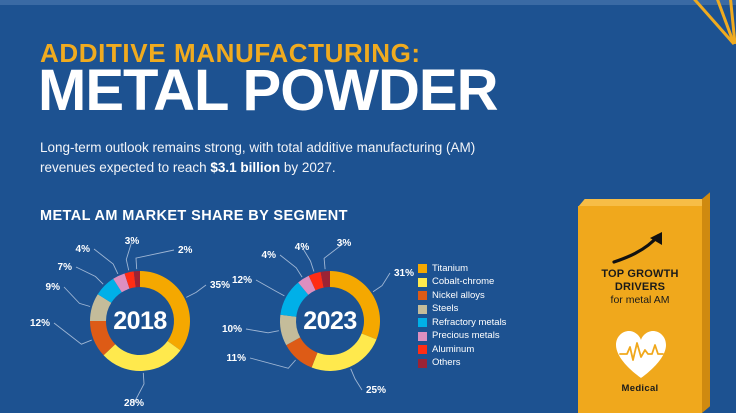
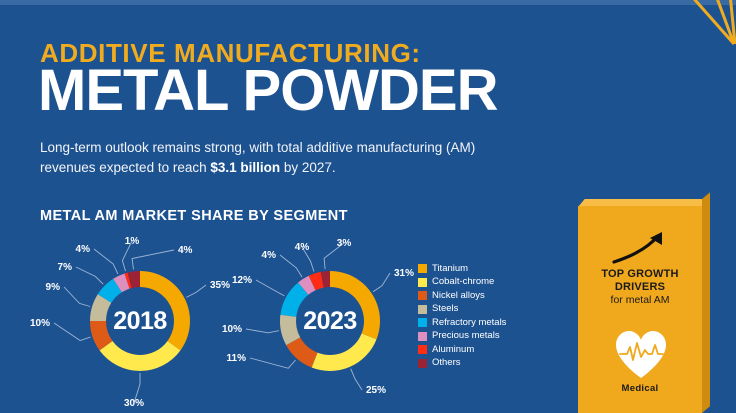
2018/Cobalt-chrome: 28% -> 30%
2018/Nickel alloys: 12% -> 10%
2018/Aluminum: 3% -> 1%
2018/Others: 2% -> 4%
